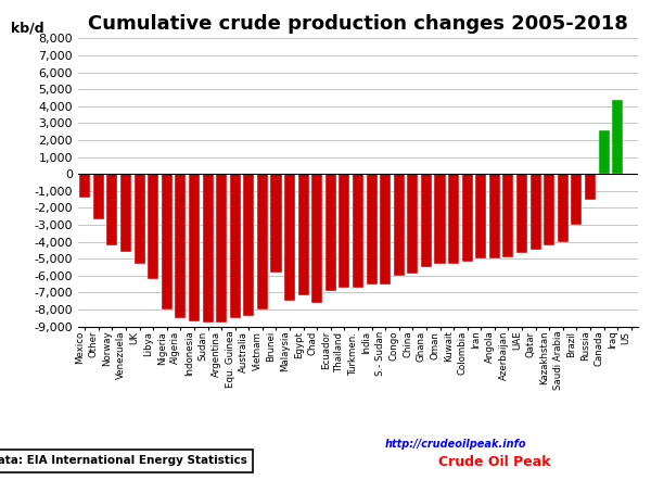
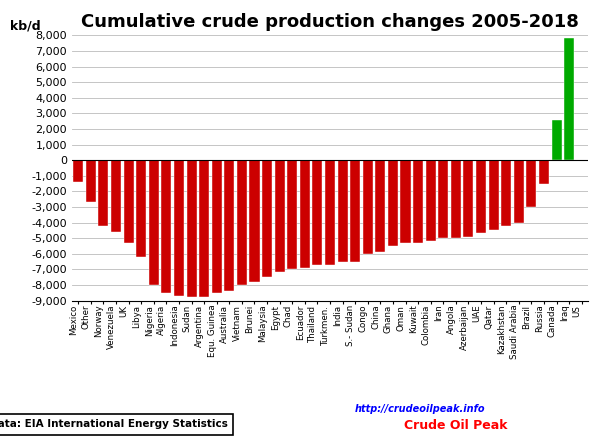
Brunei: -5,800 -> -7,800
Chad: -7,600 -> -7,000
Iraq: 4,400 -> 7,800
